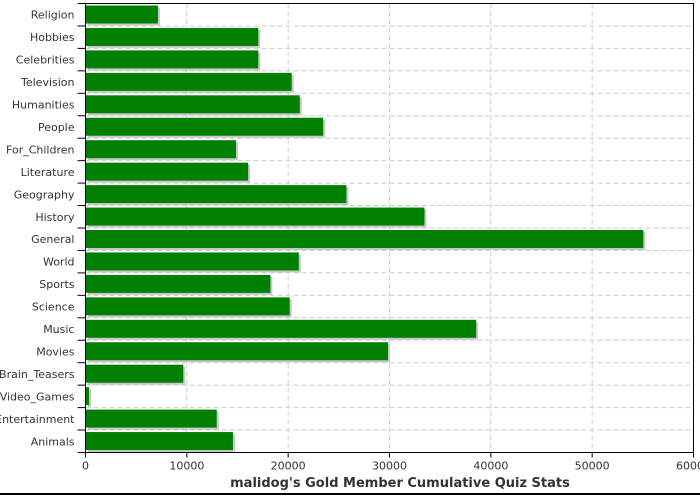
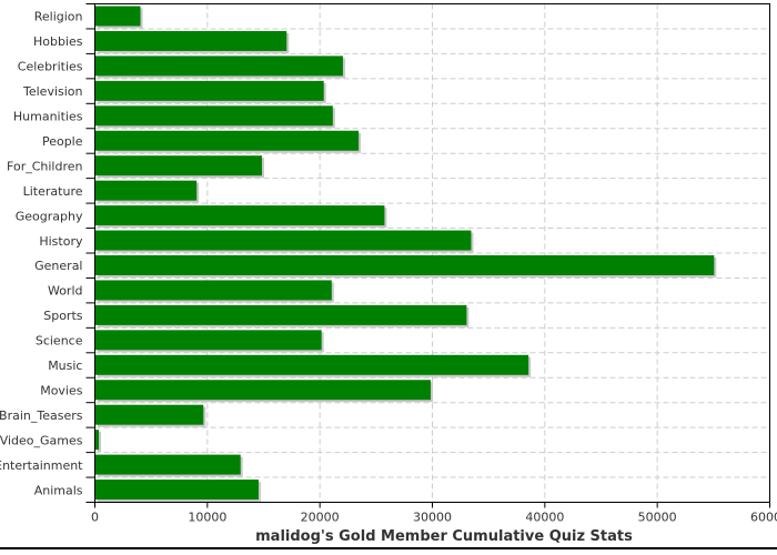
Religion: 7000 -> 4000
Celebrities: 17000 -> 22000
Literature: 16000 -> 9000
Sports: 18000 -> 33000
